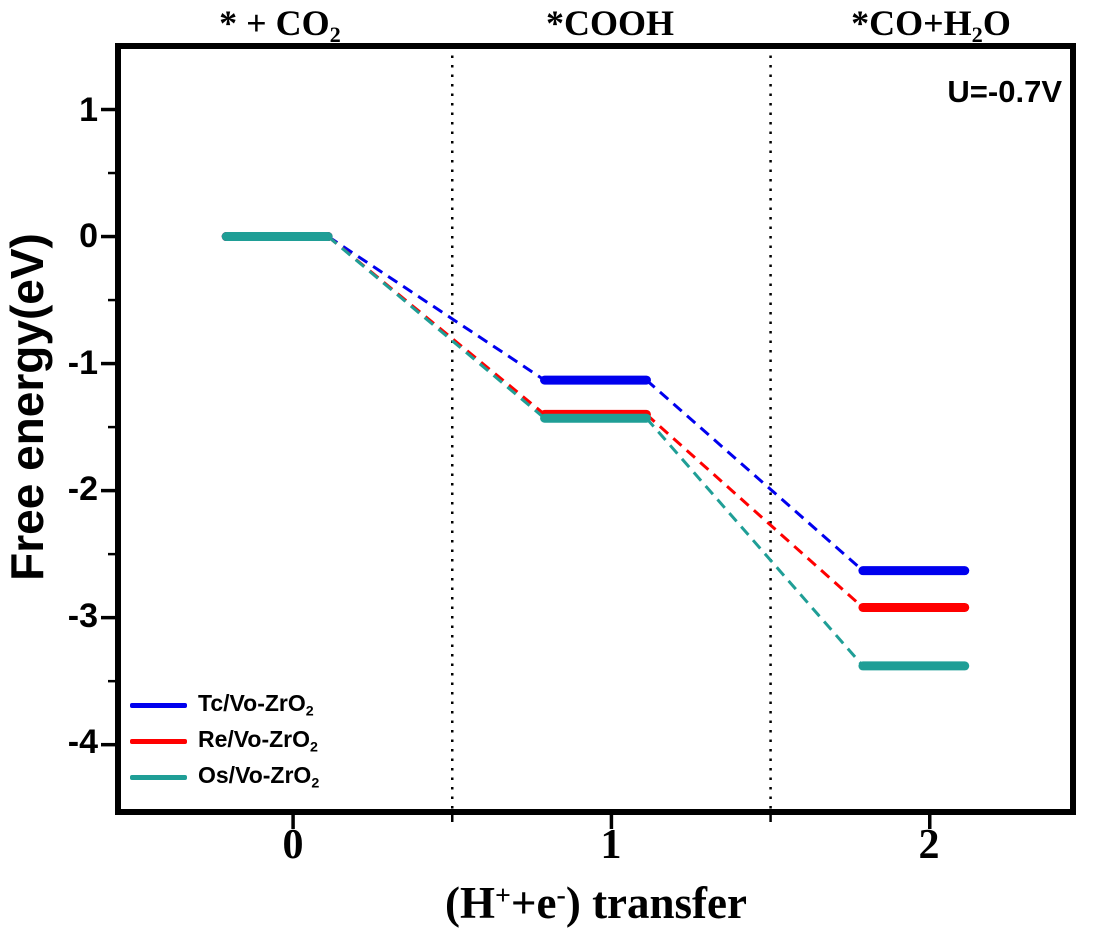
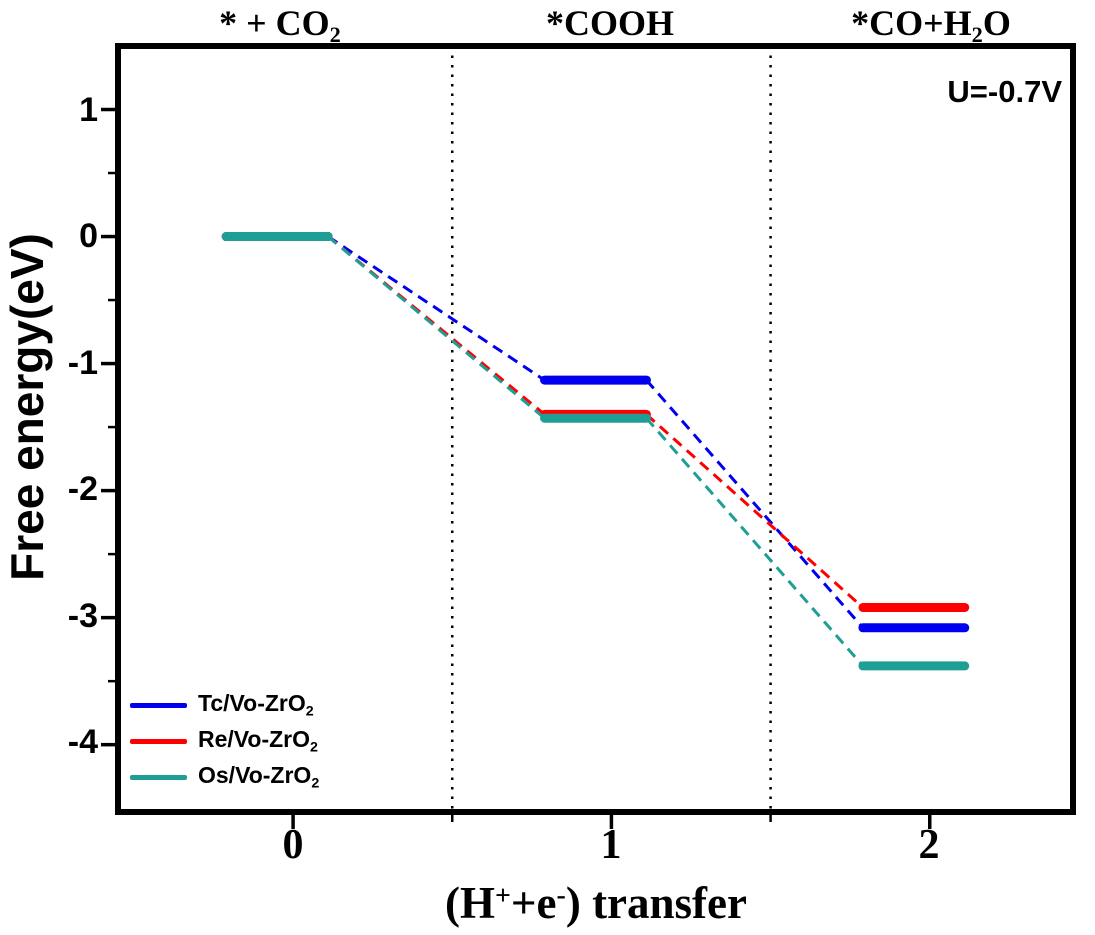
Tc/Vo-ZrO2/2: -2.63 -> -3.08
